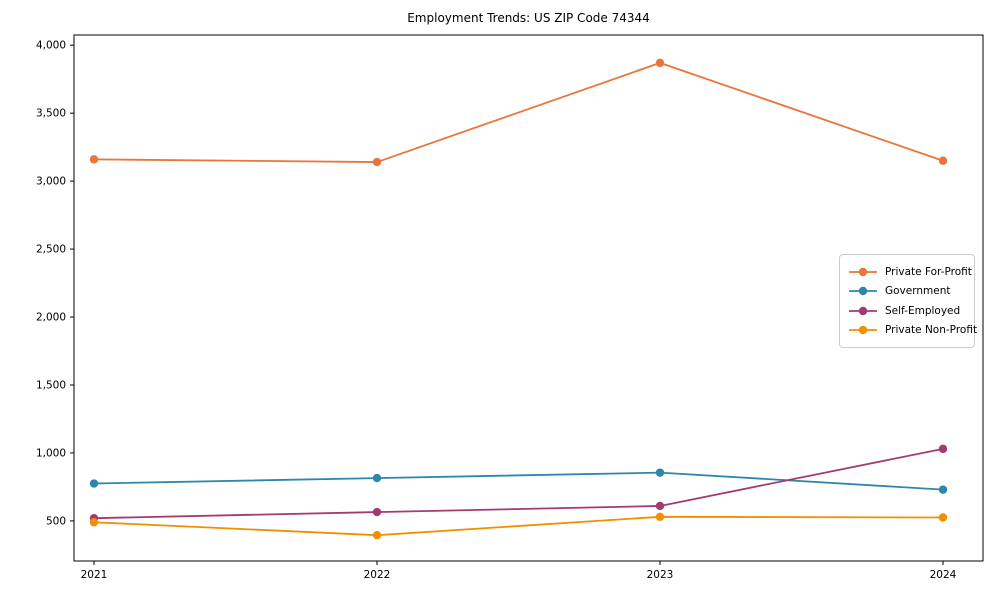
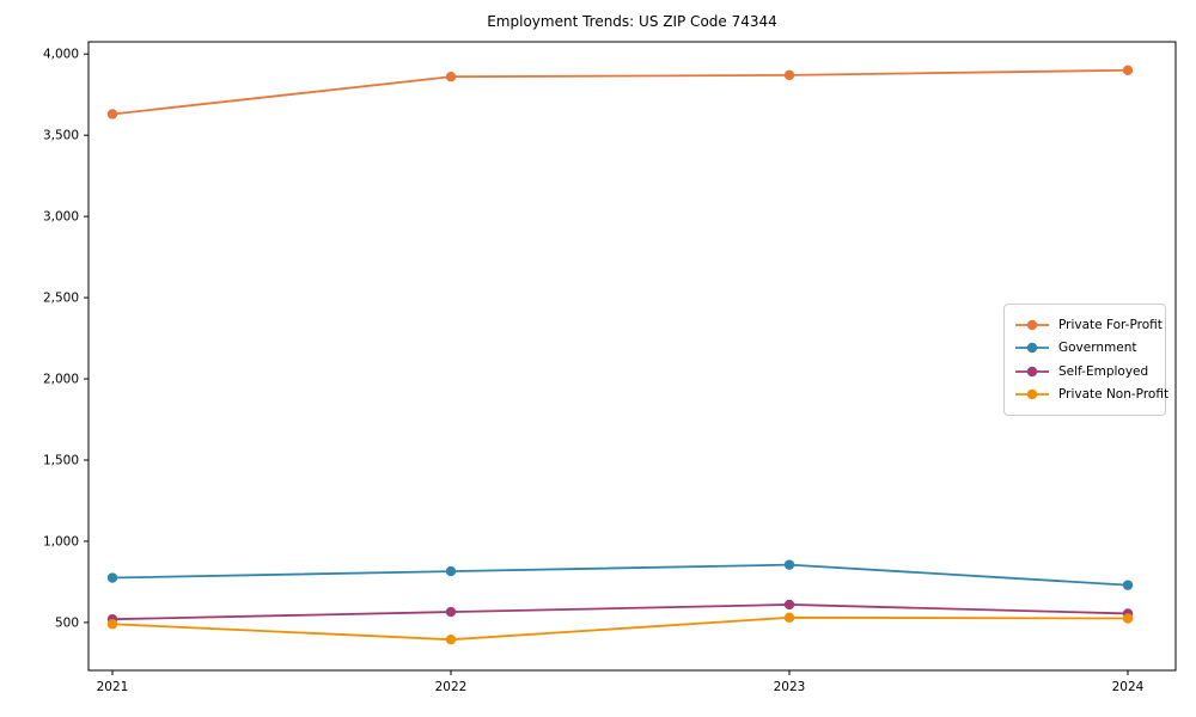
Private For-Profit/2021: 3160 -> 3630
Private For-Profit/2022: 3140 -> 3860
Private For-Profit/2024: 3150 -> 3900
Self-Employed/2024: 1030 -> 560
